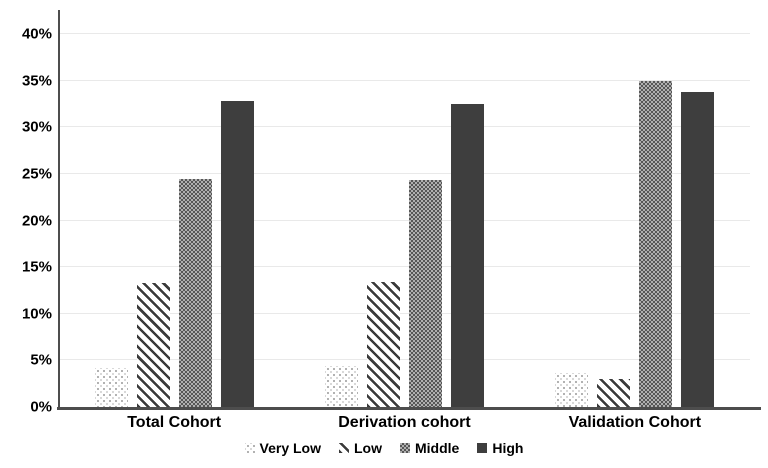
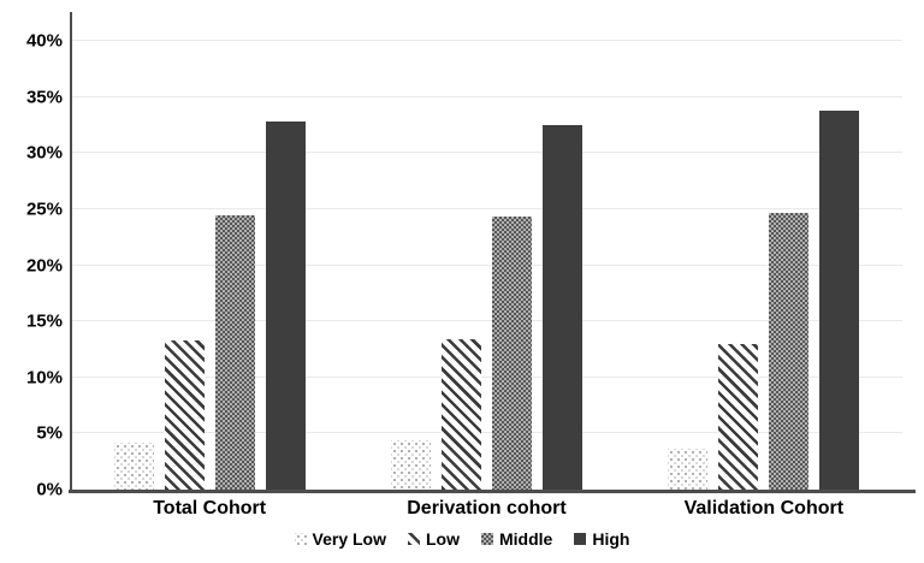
Low/Validation Cohort: 3% -> 13%
Middle/Validation Cohort: 35% -> 25%
